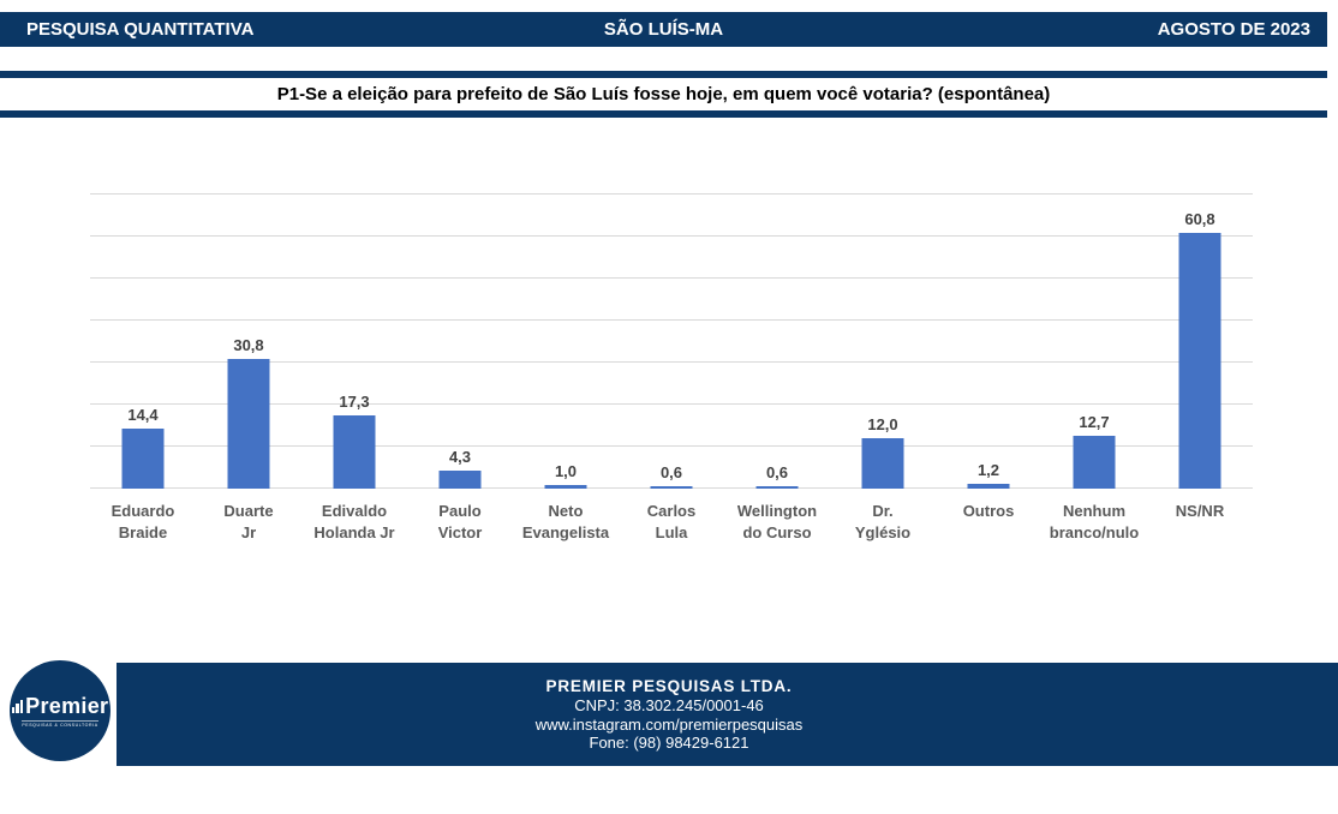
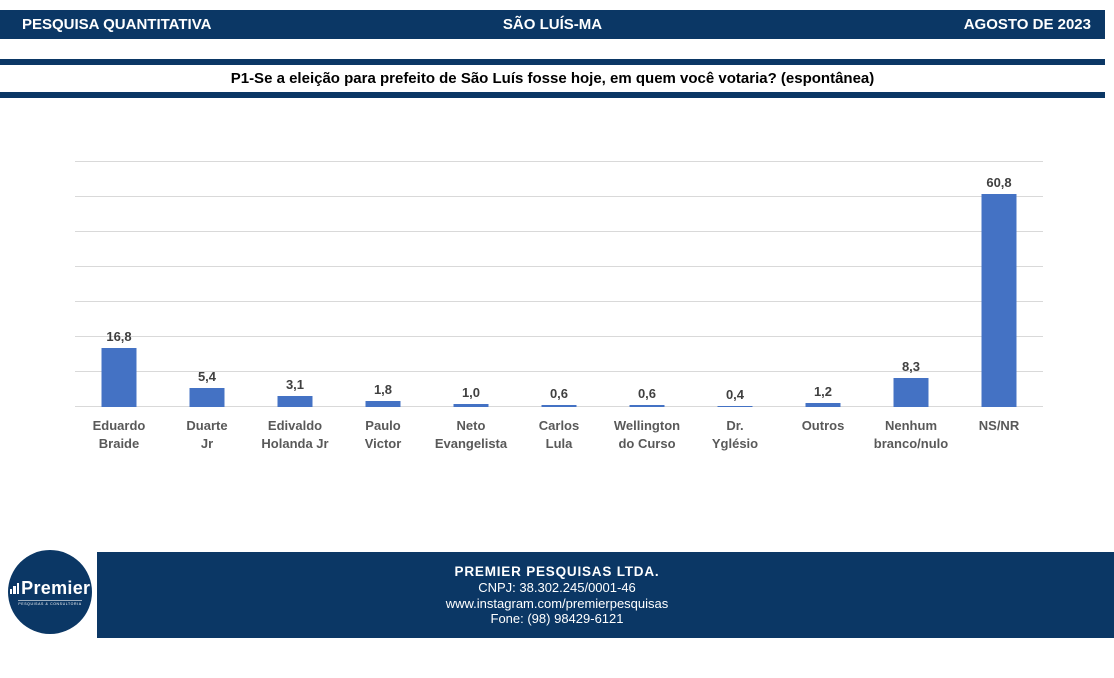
Eduardo Braide: 14,4 -> 16,8
Duarte Jr: 30,8 -> 5,4
Edivaldo Holanda Jr: 17,3 -> 3,1
Paulo Victor: 4,3 -> 1,8
Dr. Yglésio: 12,0 -> 0,4
Nenhum branco/nulo: 12,7 -> 8,3
